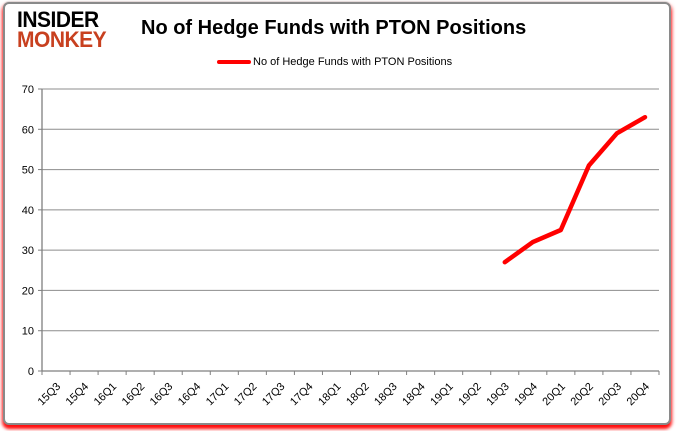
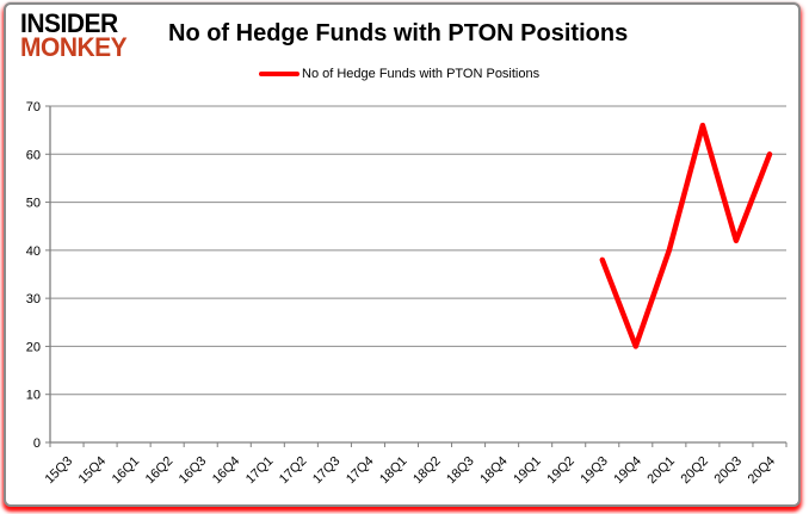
19Q3: 27 -> 38
19Q4: 32 -> 20
20Q1: 35 -> 40
20Q2: 51 -> 66
20Q3: 59 -> 42
20Q4: 63 -> 60
